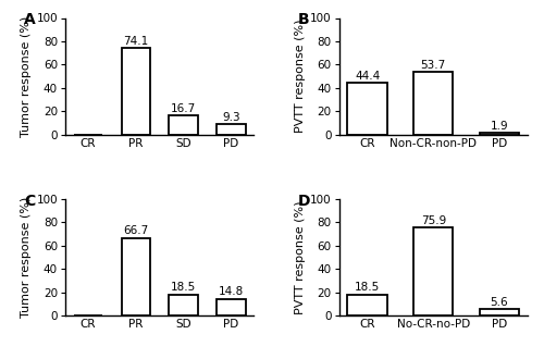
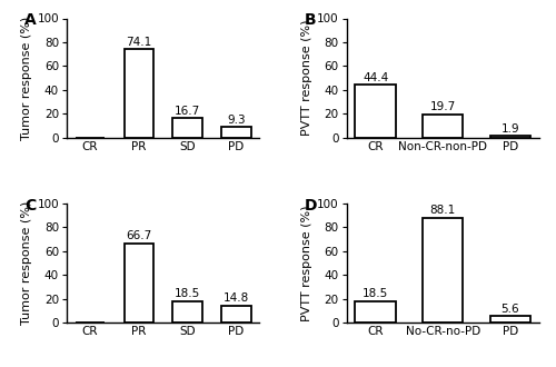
Non-CR-non-PD: 53.7 -> 19.7
No-CR-no-PD: 75.9 -> 88.1
